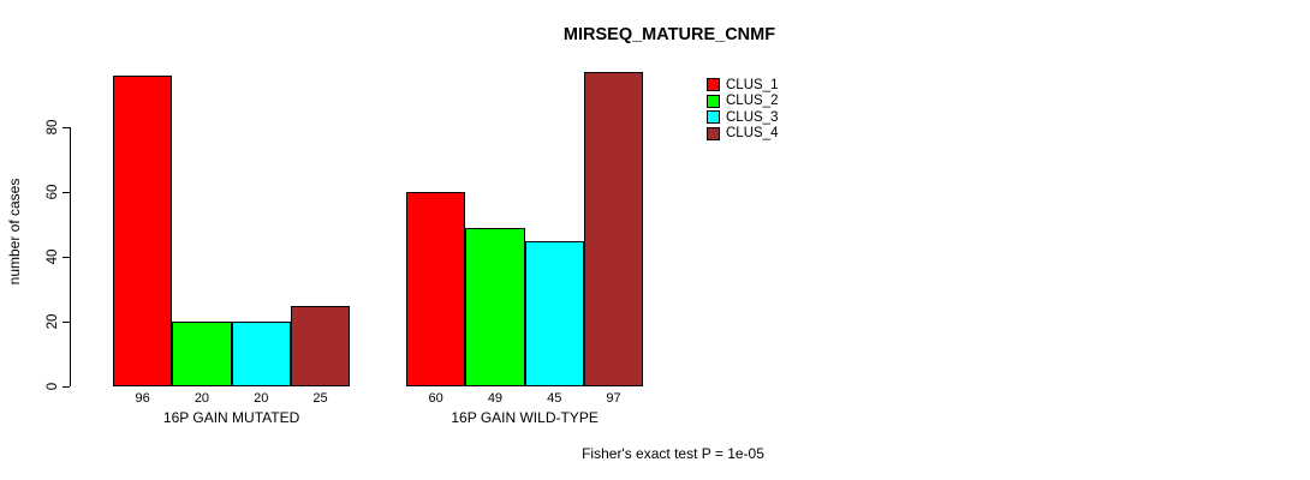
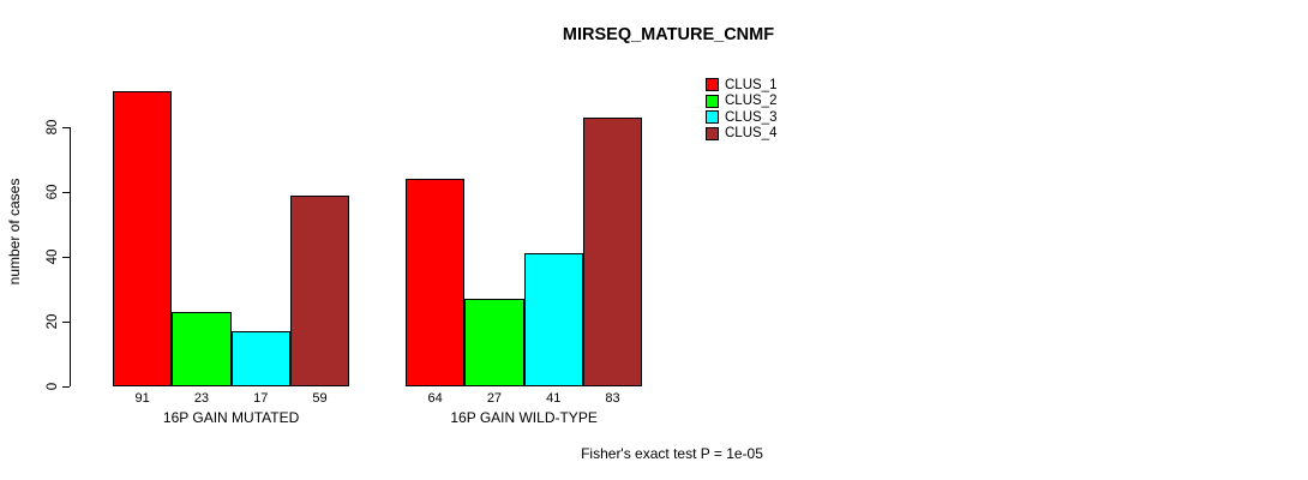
CLUS_1/16P GAIN MUTATED: 96 -> 91
CLUS_2/16P GAIN MUTATED: 20 -> 23
CLUS_3/16P GAIN MUTATED: 20 -> 17
CLUS_4/16P GAIN MUTATED: 25 -> 59
CLUS_1/16P GAIN WILD-TYPE: 60 -> 64
CLUS_2/16P GAIN WILD-TYPE: 49 -> 27
CLUS_3/16P GAIN WILD-TYPE: 45 -> 41
CLUS_4/16P GAIN WILD-TYPE: 97 -> 83
